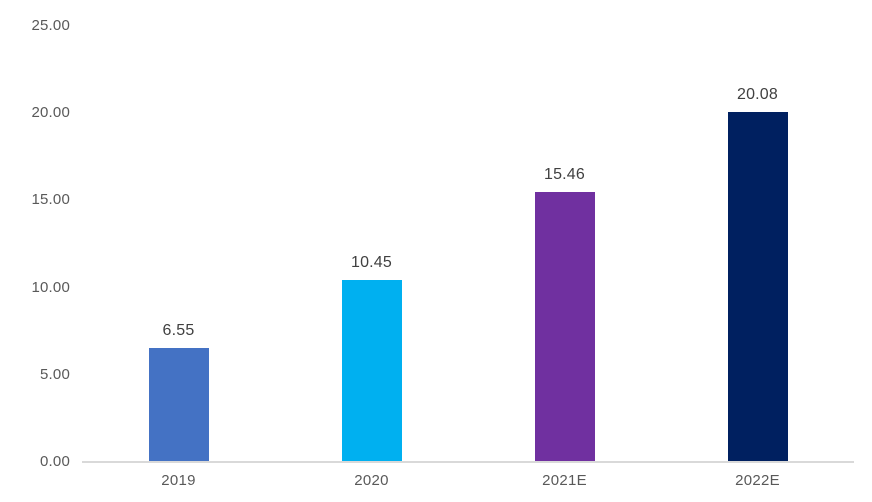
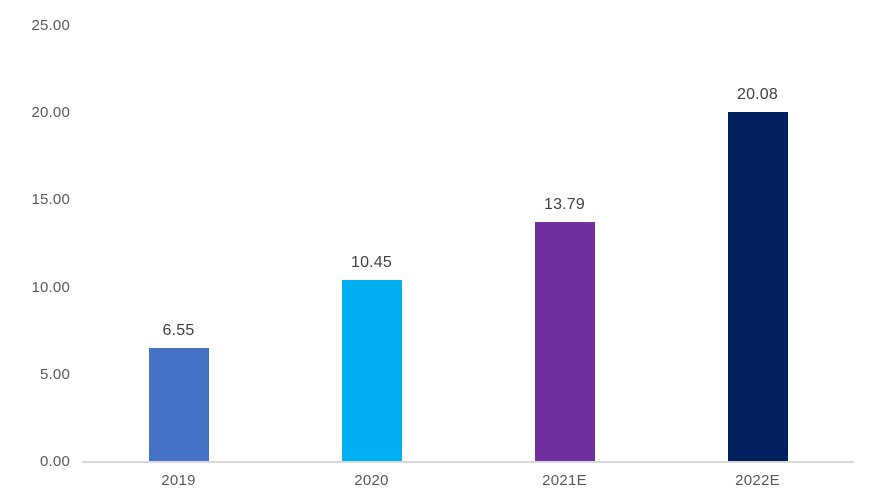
2021E: 15.46 -> 13.79
